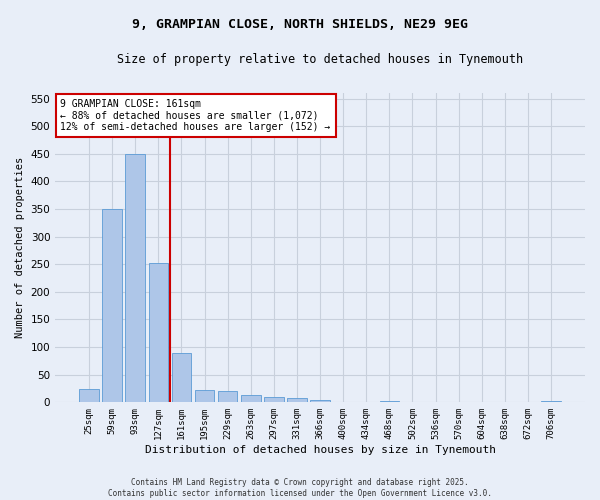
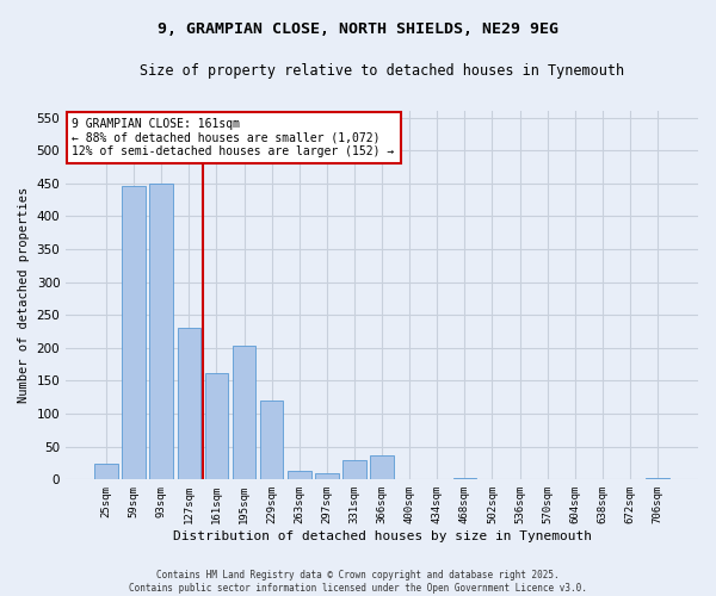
59sqm: 350 -> 446
127sqm: 253 -> 230
161sqm: 90 -> 162
195sqm: 22 -> 204
229sqm: 21 -> 120
331sqm: 7 -> 30
366sqm: 5 -> 36
